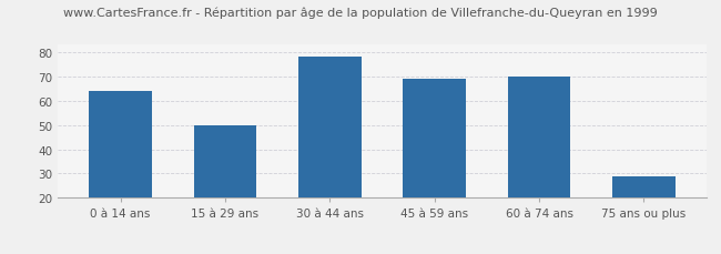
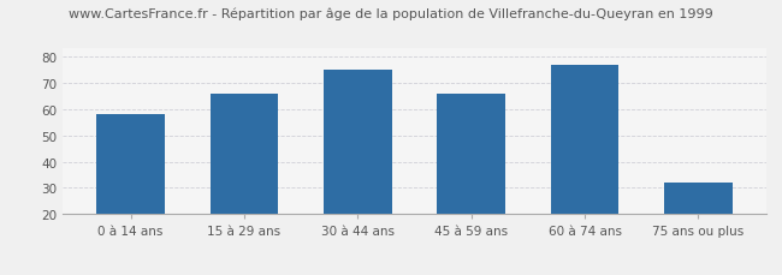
0 à 14 ans: 64 -> 58
15 à 29 ans: 50 -> 66
30 à 44 ans: 78 -> 75
45 à 59 ans: 69 -> 66
60 à 74 ans: 70 -> 77
75 ans ou plus: 29 -> 32
